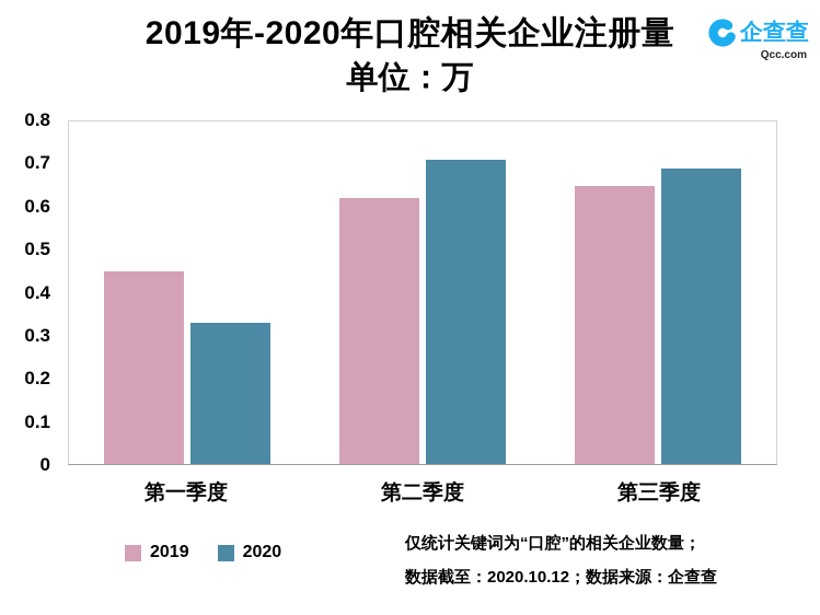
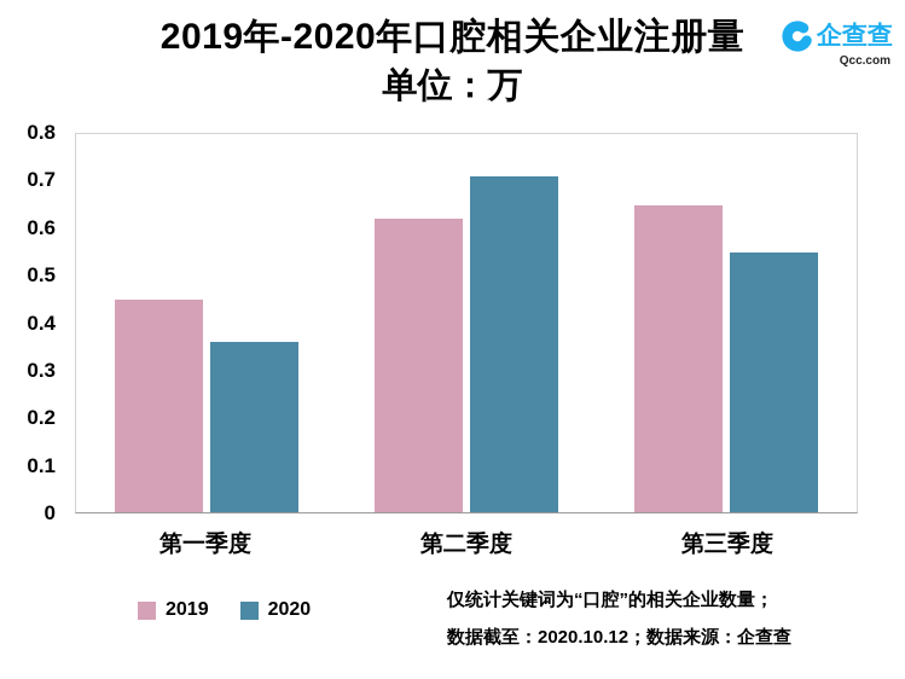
2020/第一季度: 0.33 -> 0.36
2020/第三季度: 0.69 -> 0.55
